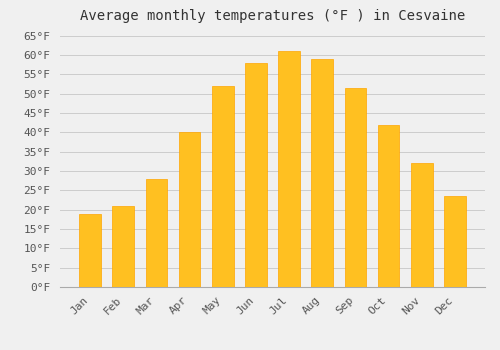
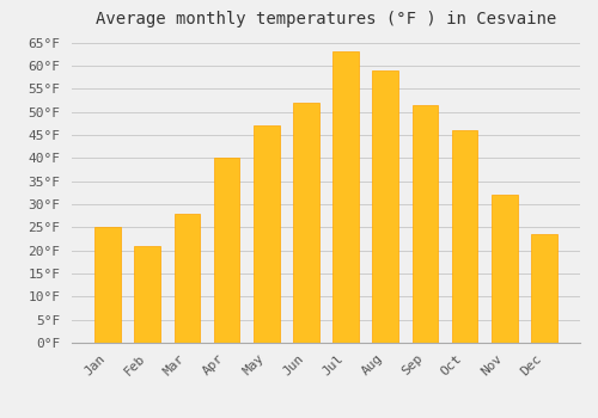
Jan: 19.0°F -> 25.0°F
May: 52.0°F -> 47.0°F
Jun: 58.0°F -> 52.0°F
Jul: 61.0°F -> 63.0°F
Oct: 42.0°F -> 46.0°F
